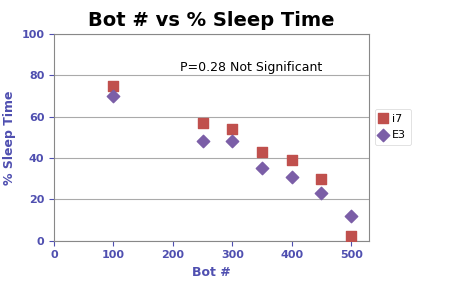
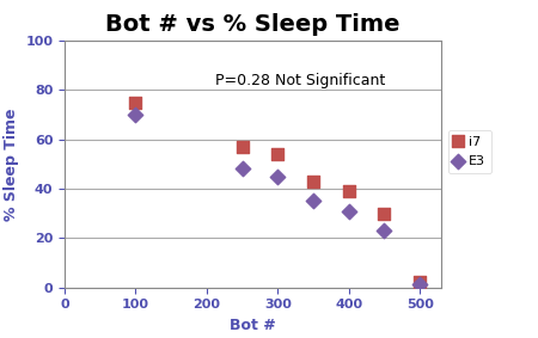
E3/300: 48 -> 45
E3/500: 12 -> 1
